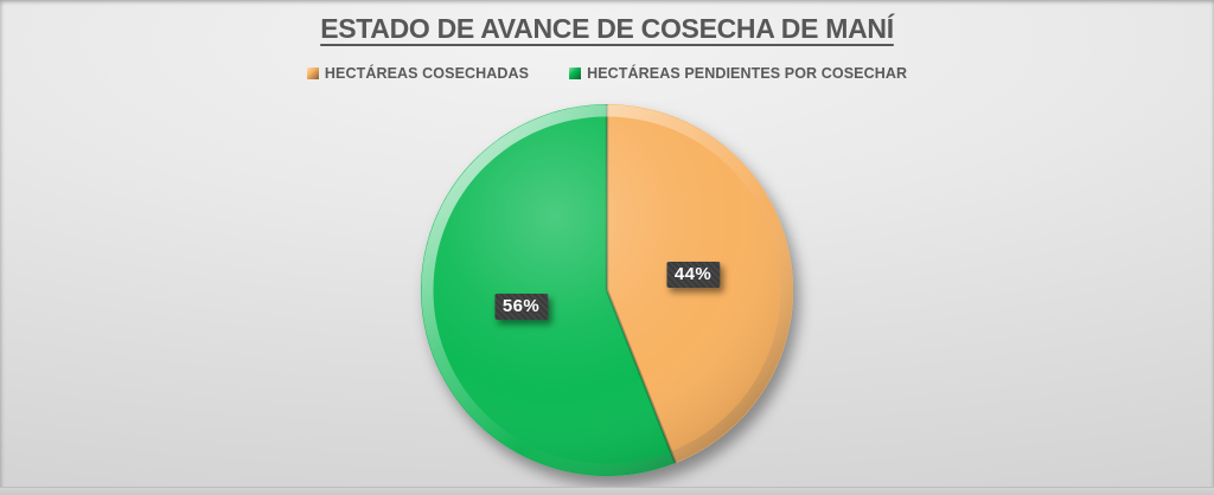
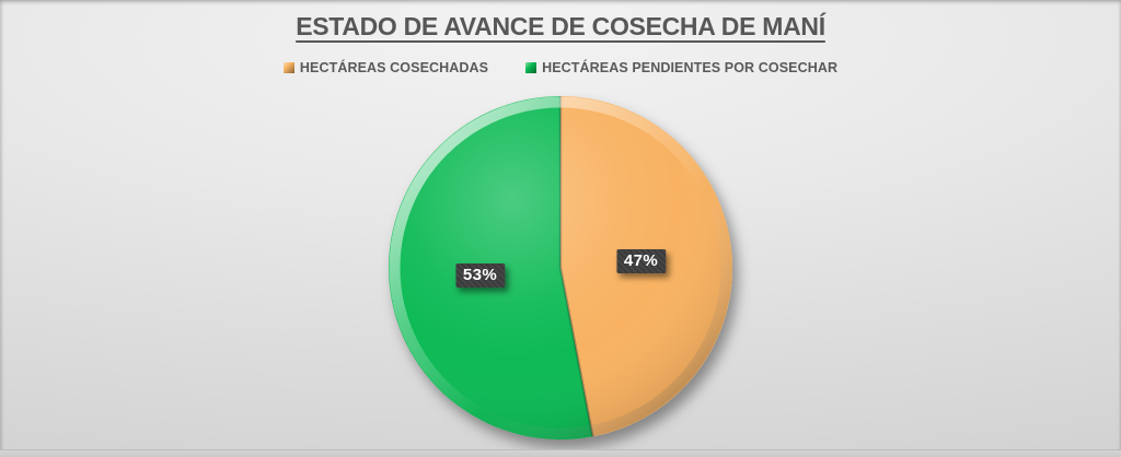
HECTÁREAS COSECHADAS: 44% -> 47%
HECTÁREAS PENDIENTES POR COSECHAR: 56% -> 53%
